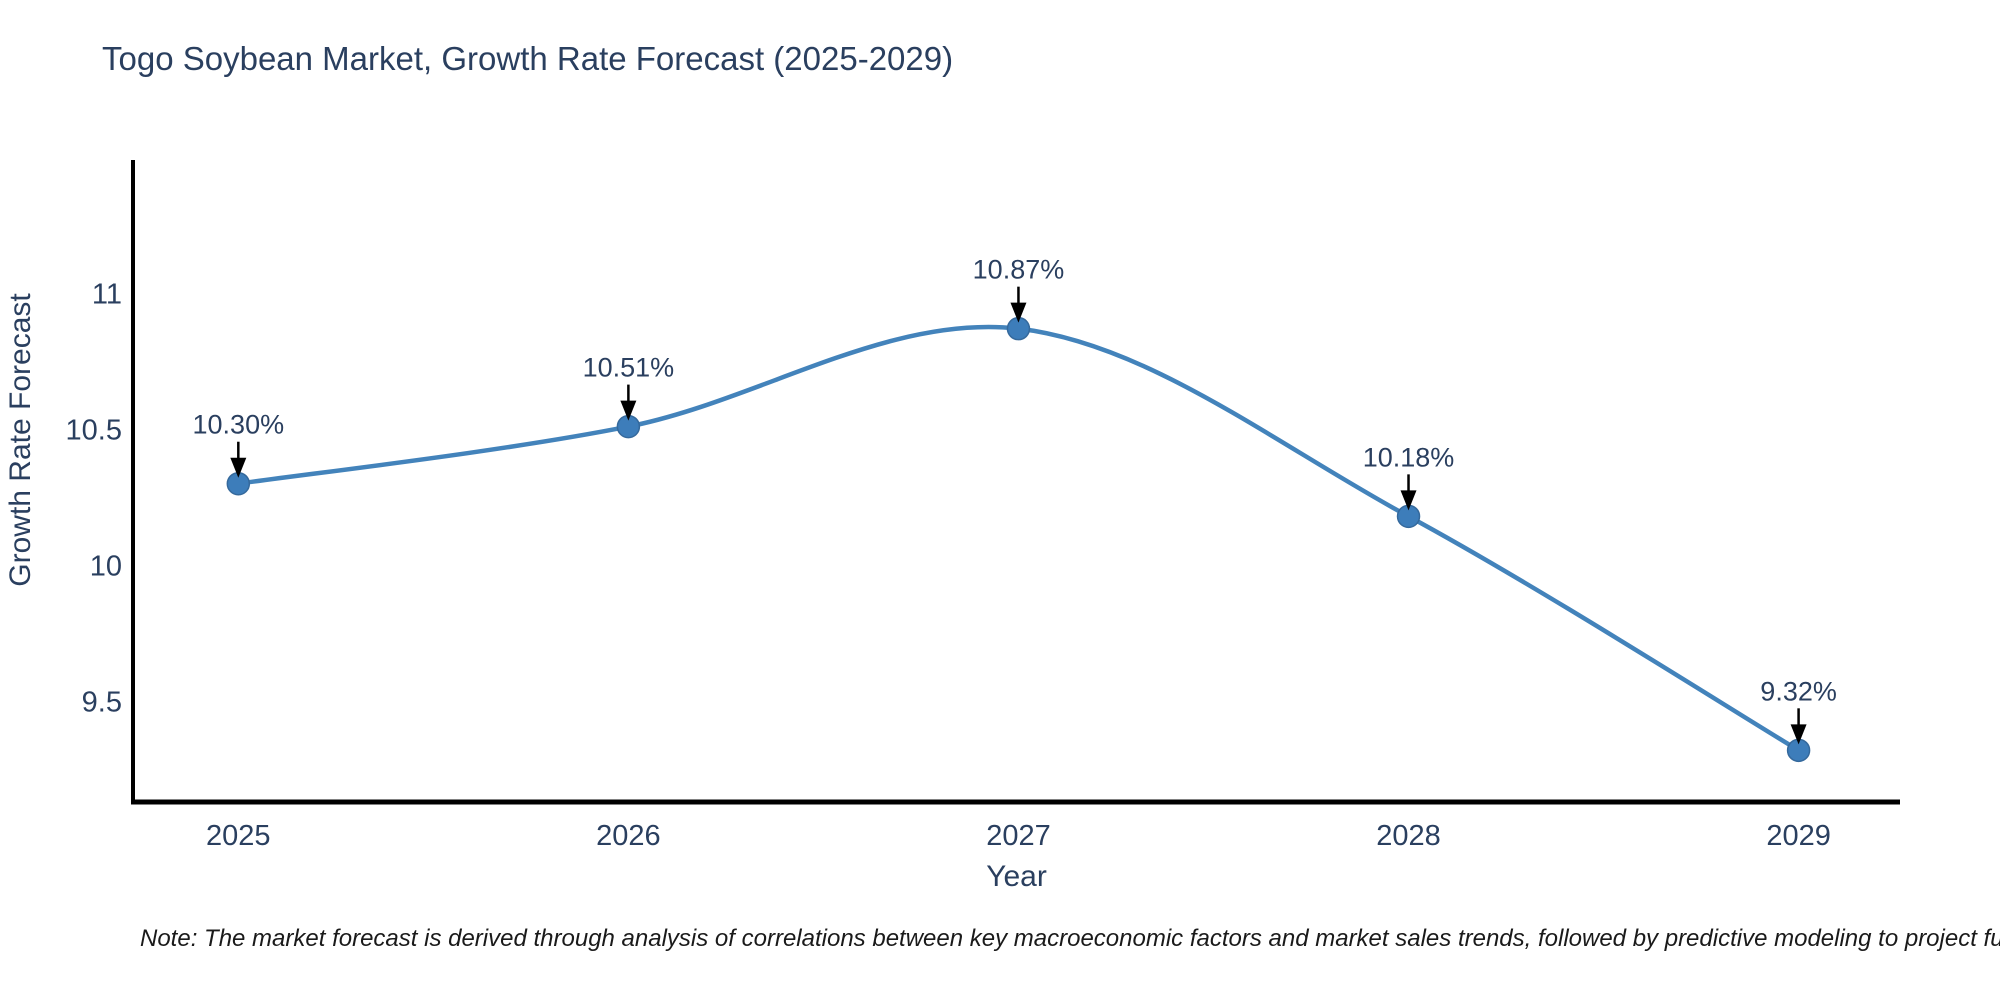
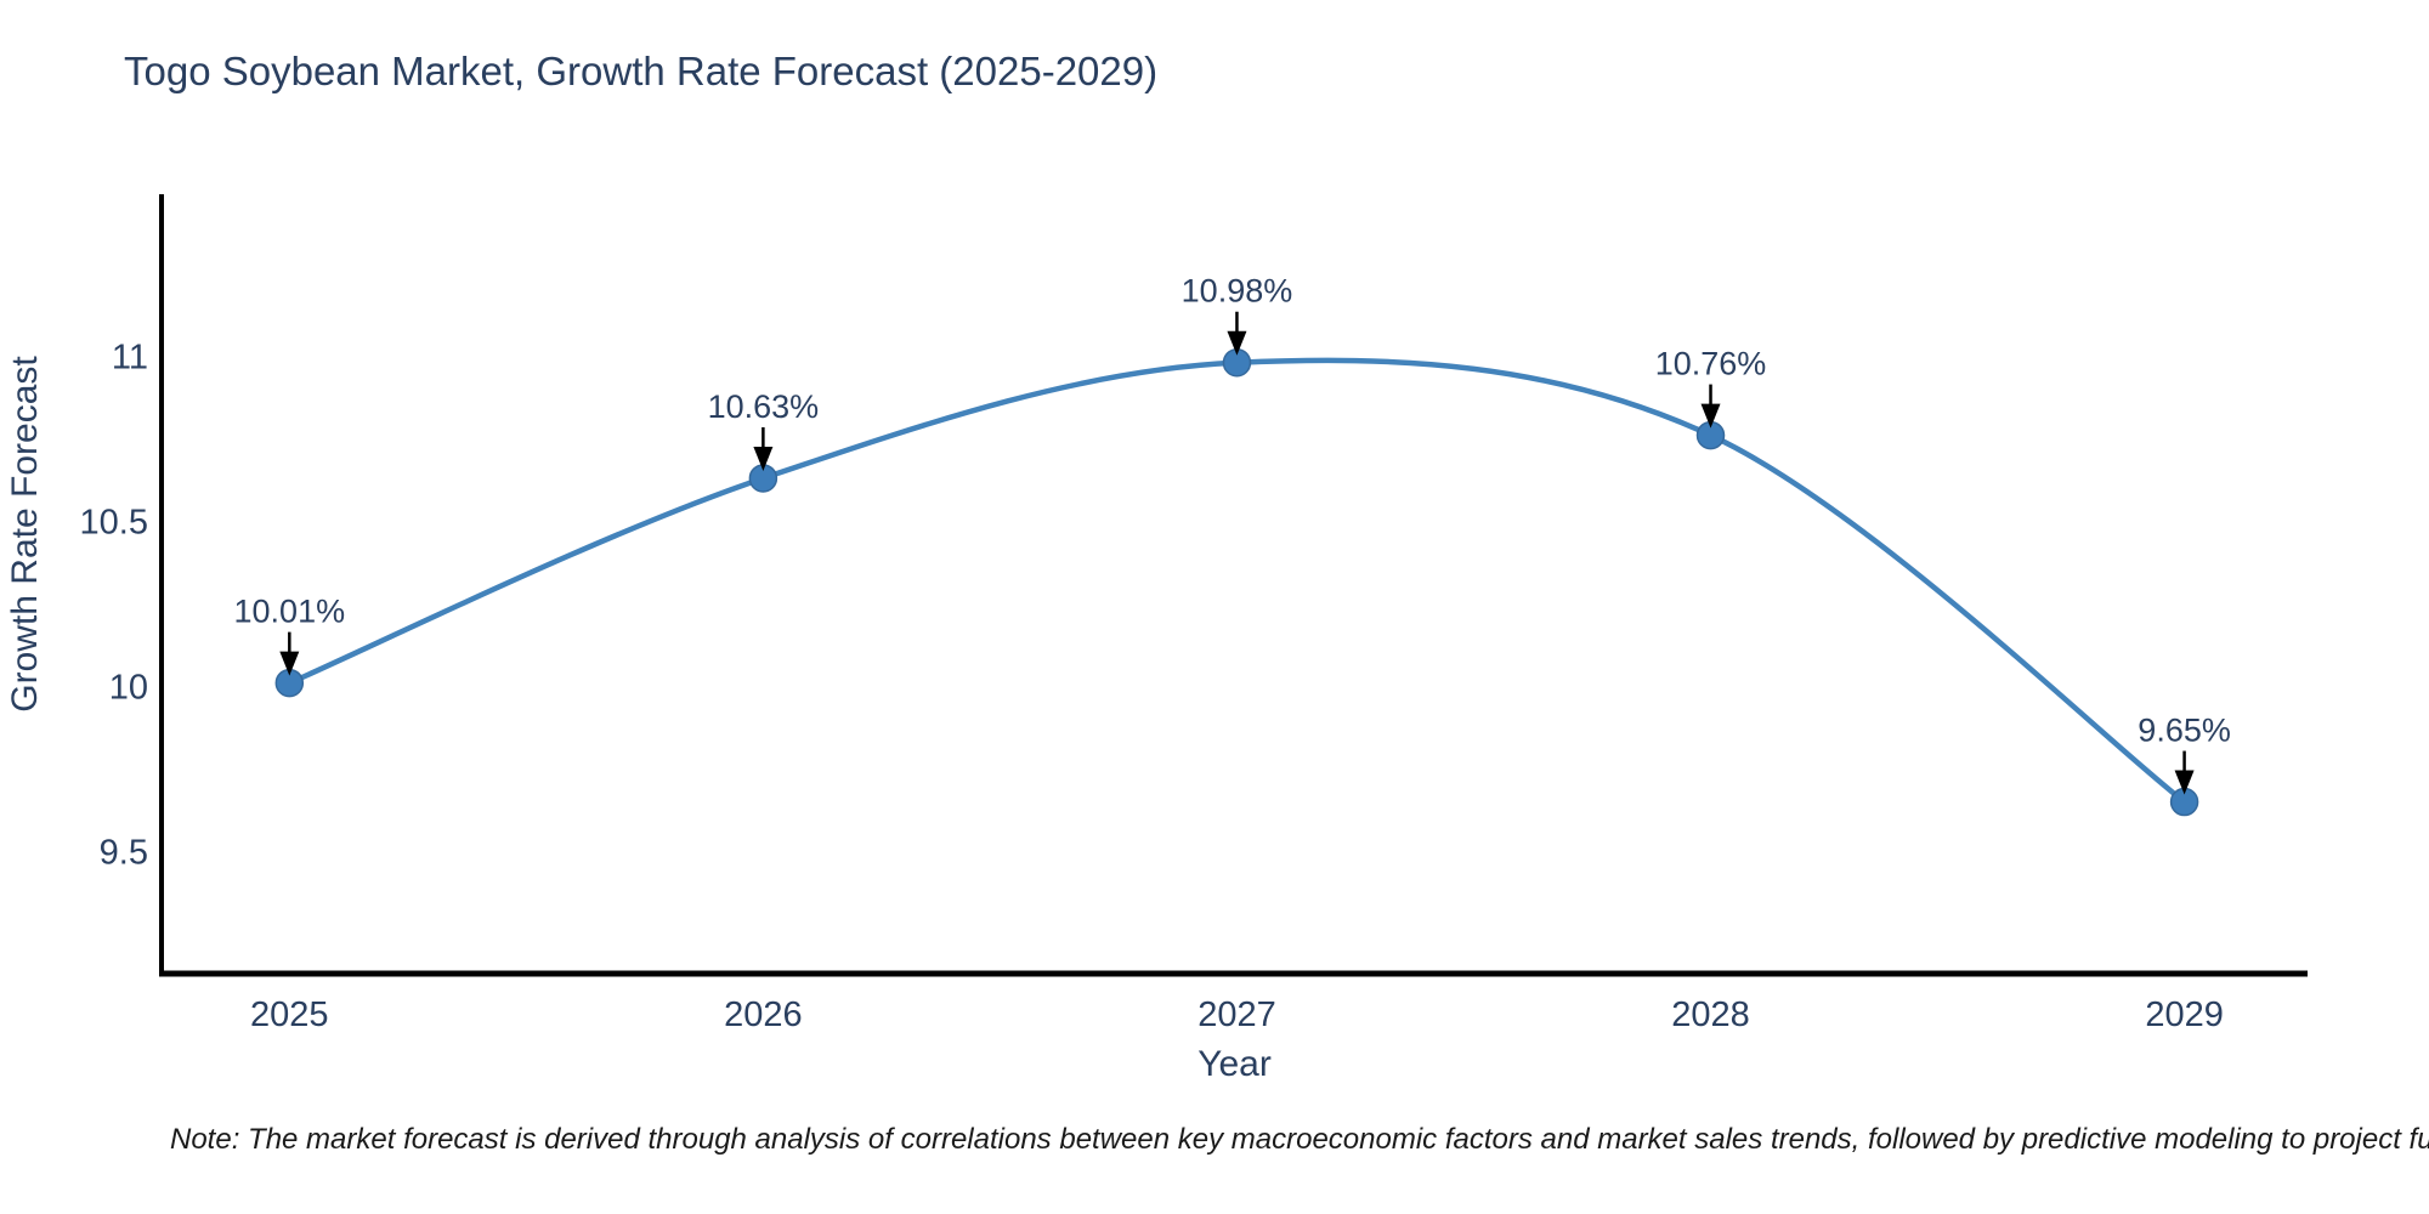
2025: 10.30% -> 10.01%
2026: 10.51% -> 10.63%
2027: 10.87% -> 10.98%
2028: 10.18% -> 10.76%
2029: 9.32% -> 9.65%
